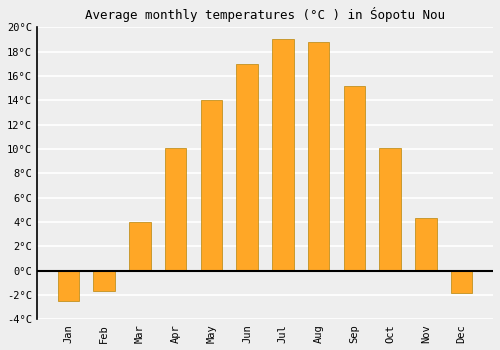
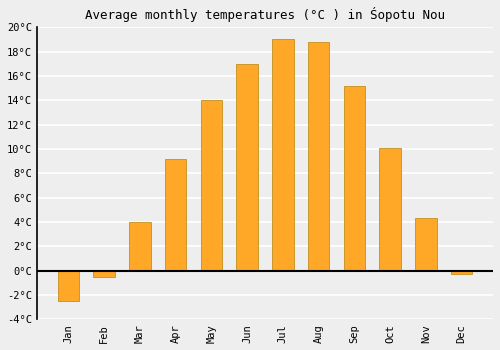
Feb: -1.7°C -> -0.5°C
Apr: 10.1°C -> 9.2°C
Dec: -1.8°C -> -0.3°C
